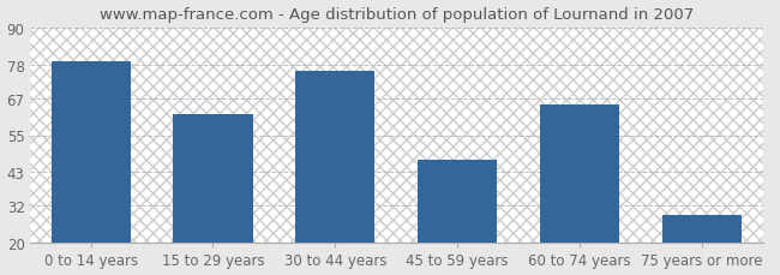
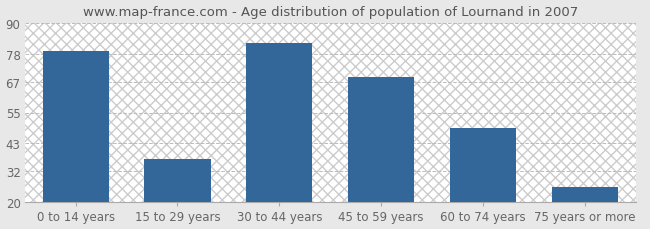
15 to 29 years: 62 -> 37
30 to 44 years: 76 -> 82
45 to 59 years: 47 -> 69
60 to 74 years: 65 -> 49
75 years or more: 29 -> 26
